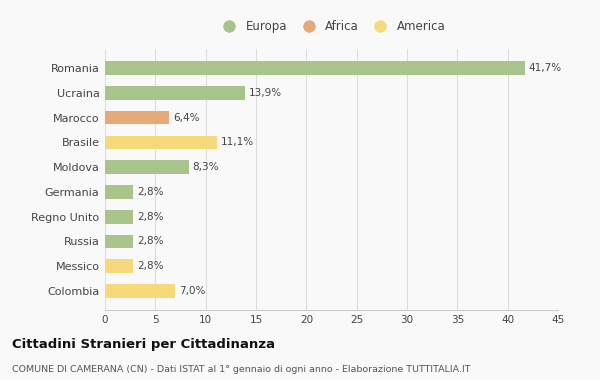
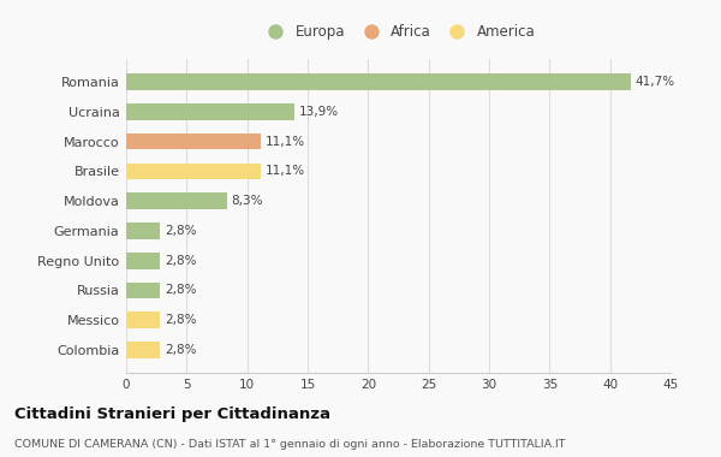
Marocco: 6,4% -> 11,1%
Colombia: 7,0% -> 2,8%
